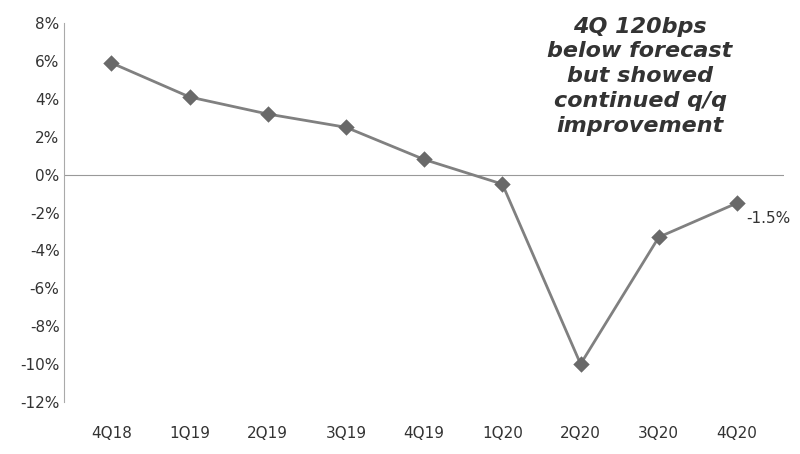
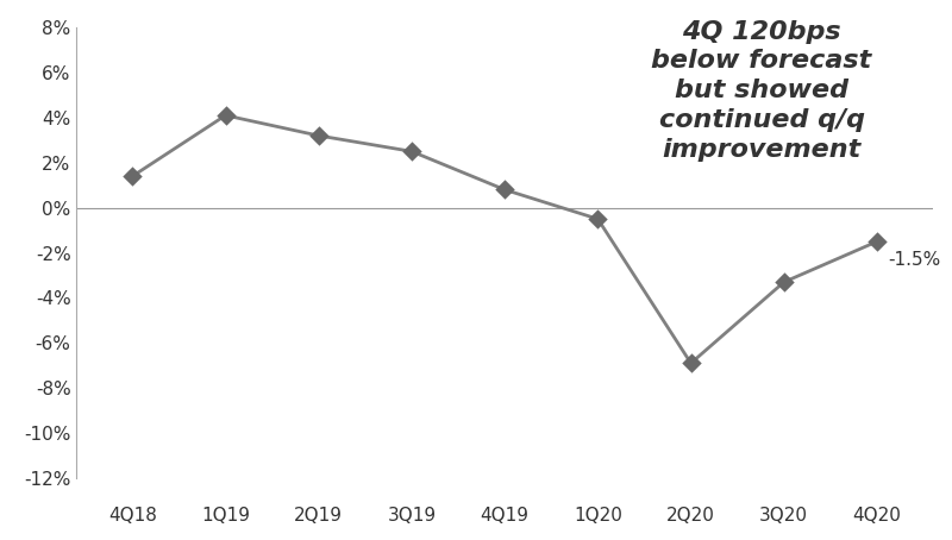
4Q18: 5.9% -> 1.4%
2Q20: -10.0% -> -6.9%
